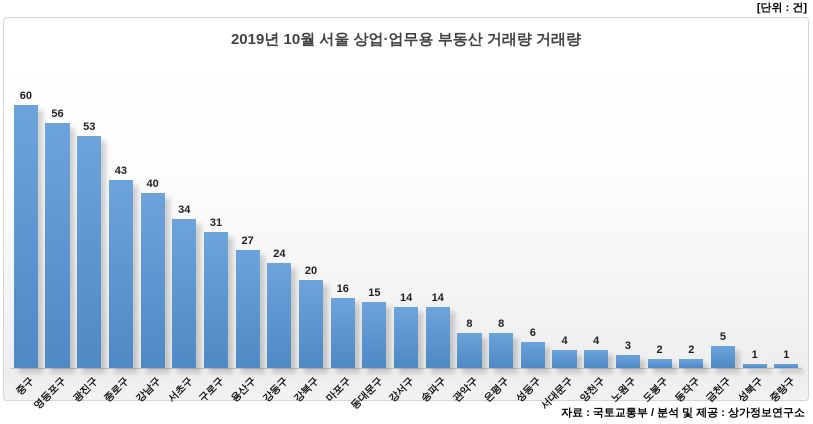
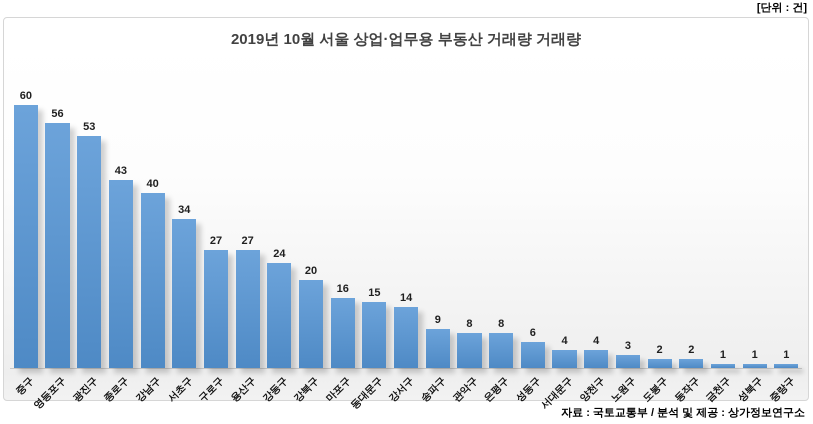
구로구: 31 -> 27
송파구: 14 -> 9
금천구: 5 -> 1
